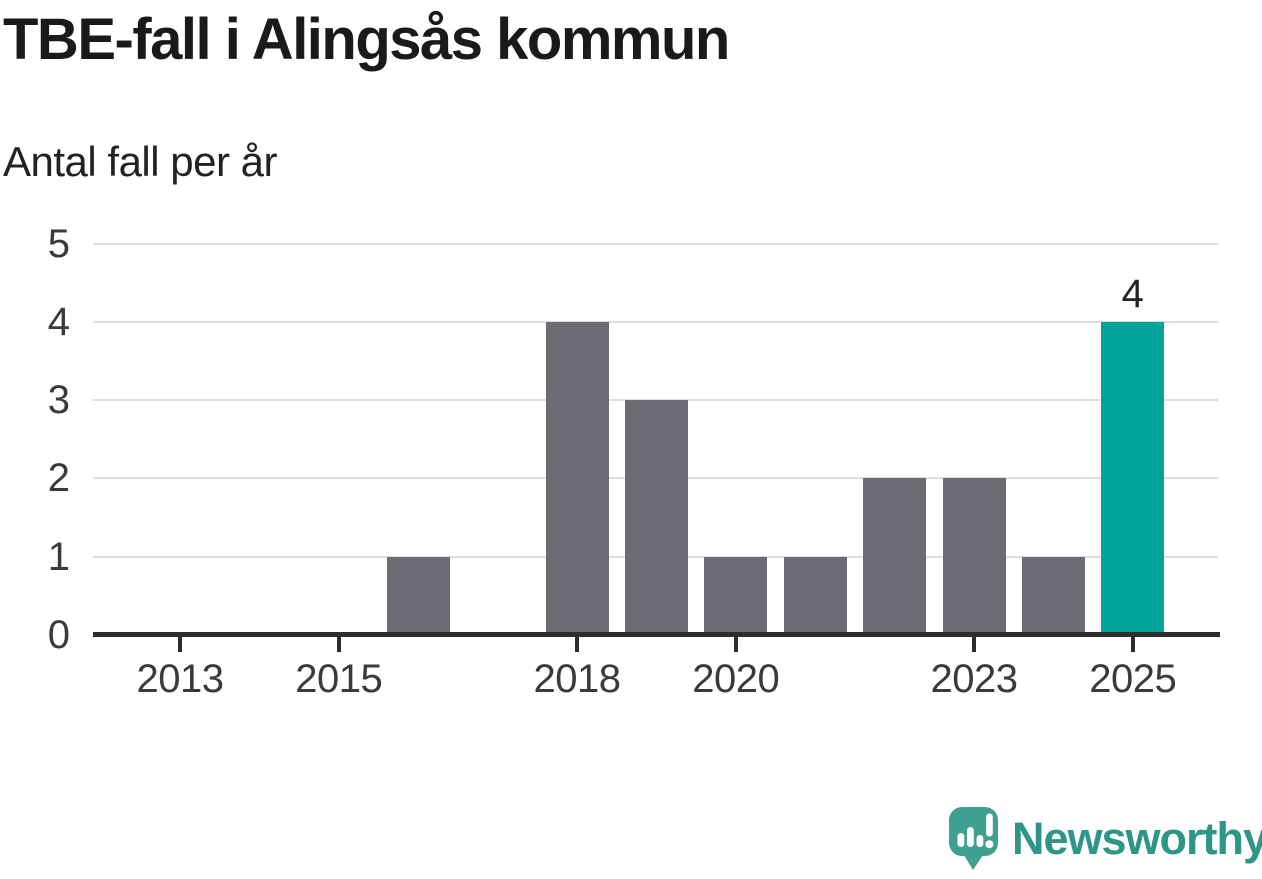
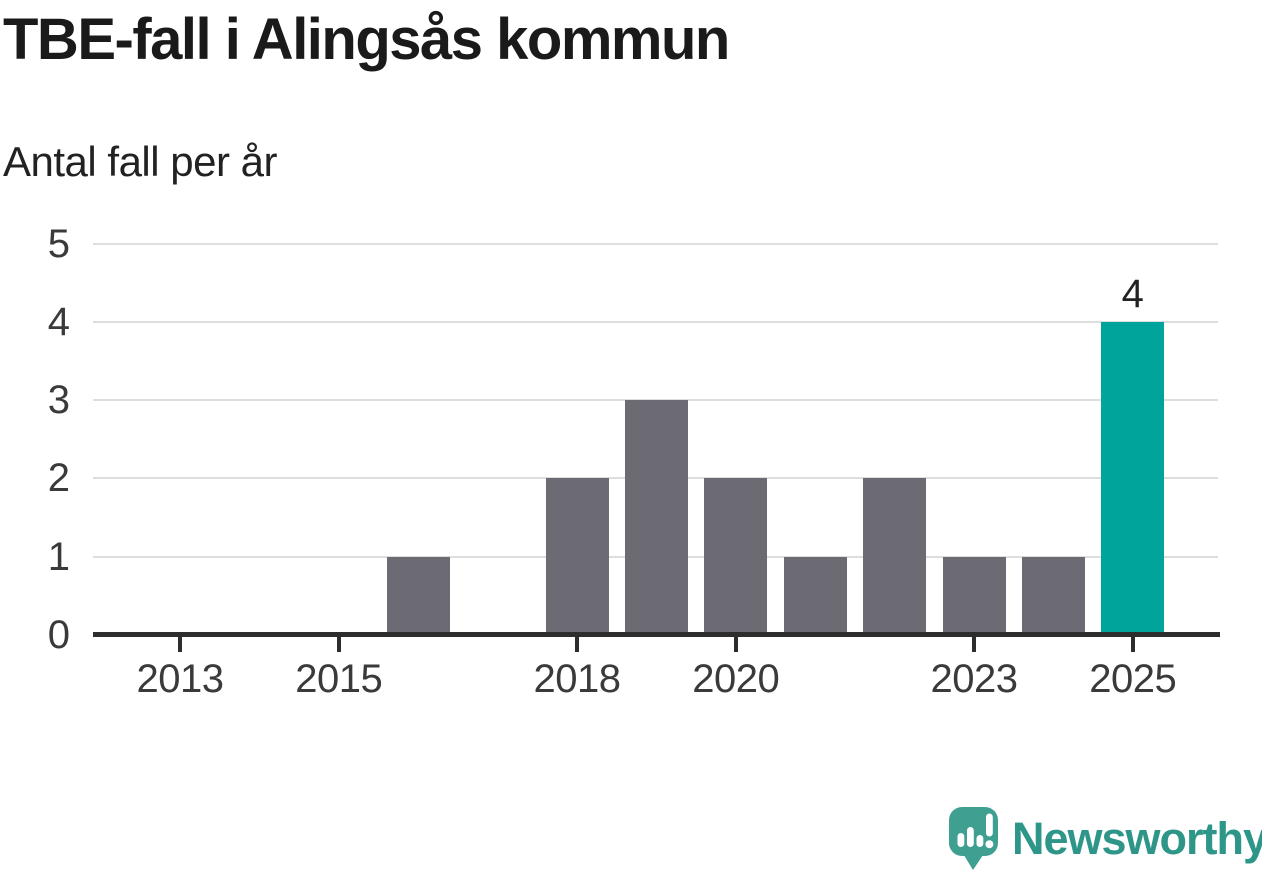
2018: 4 -> 2
2020: 1 -> 2
2023: 2 -> 1
